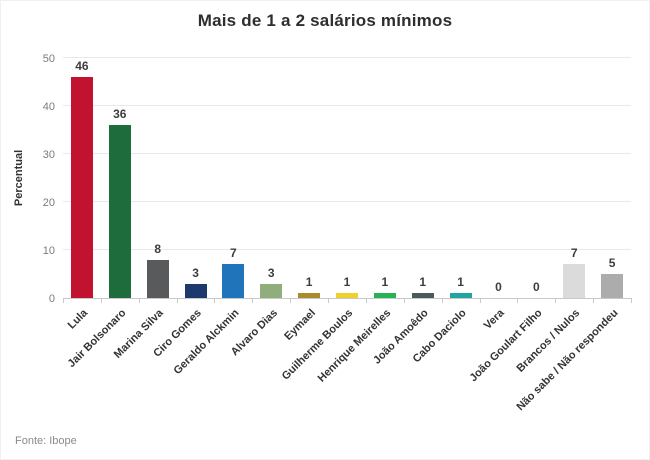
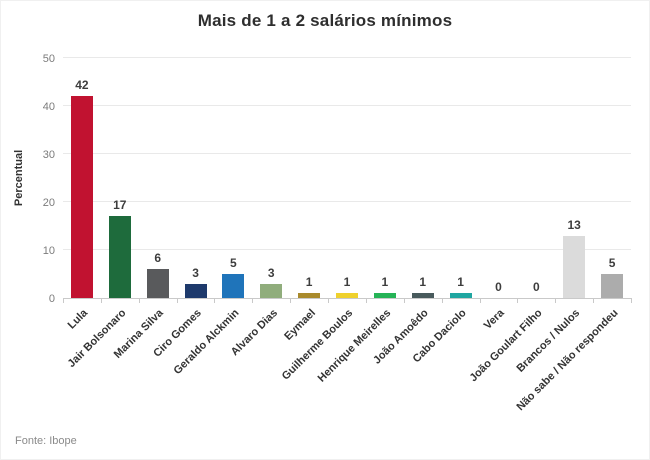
Lula: 46 -> 42
Jair Bolsonaro: 36 -> 17
Marina Silva: 8 -> 6
Geraldo Alckmin: 7 -> 5
Brancos / Nulos: 7 -> 13
